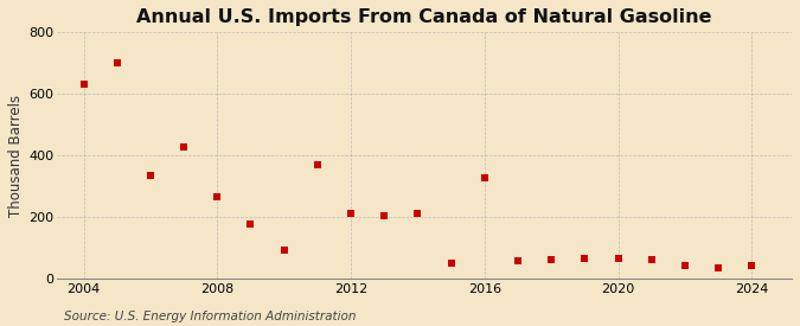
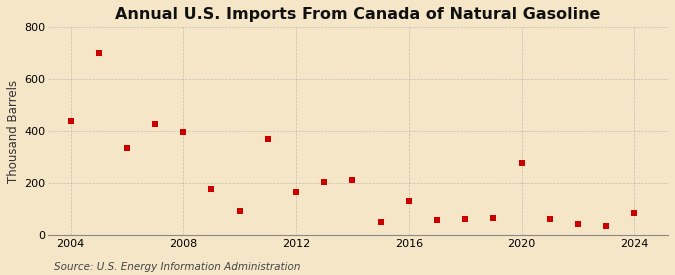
2004: 630 -> 440
2008: 265 -> 395
2012: 210 -> 165
2016: 325 -> 130
2020: 65 -> 275
2024: 40 -> 85
